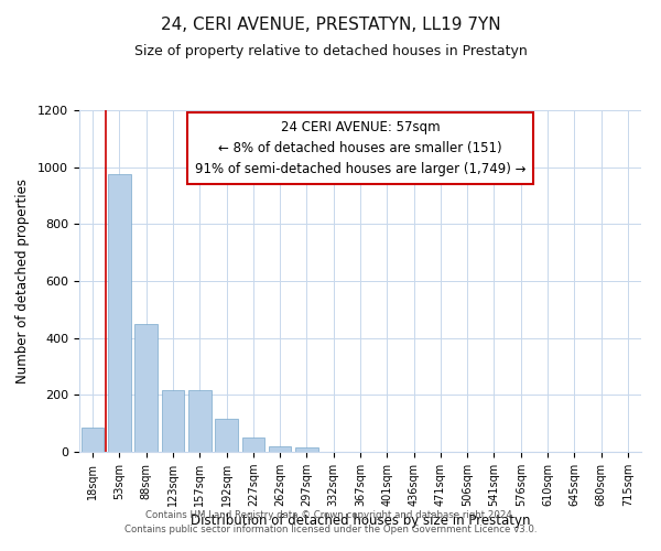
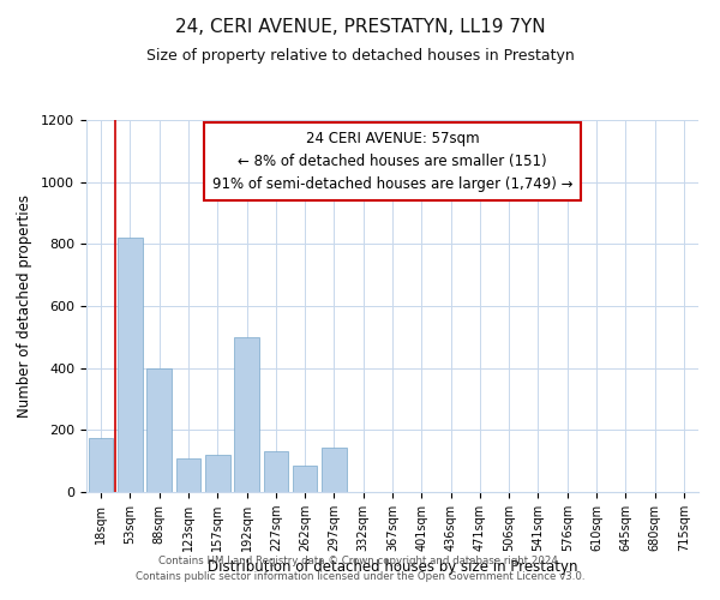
18sqm: 85 -> 175
53sqm: 975 -> 820
88sqm: 450 -> 400
123sqm: 215 -> 110
157sqm: 215 -> 120
192sqm: 115 -> 500
227sqm: 50 -> 130
262sqm: 20 -> 85
297sqm: 15 -> 145
